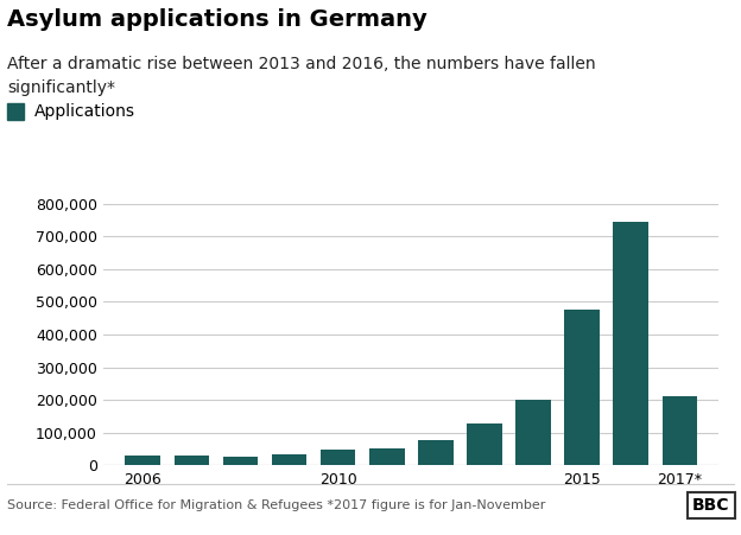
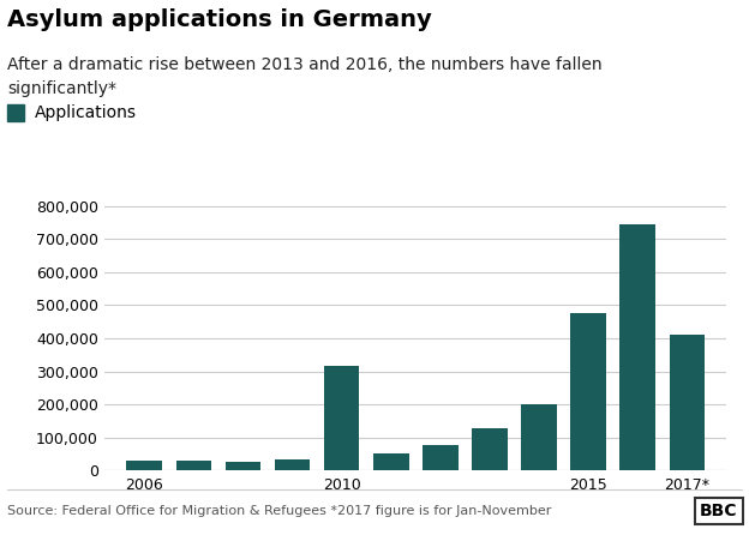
2010: 48,000 -> 315,000
2017*: 210,000 -> 410,000
